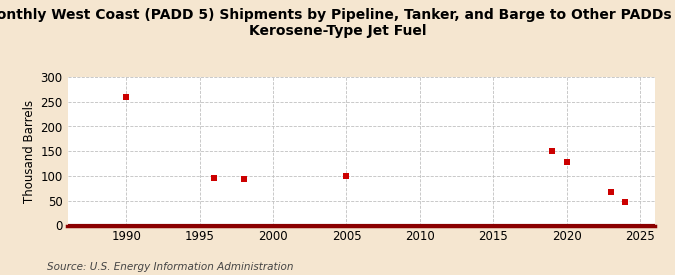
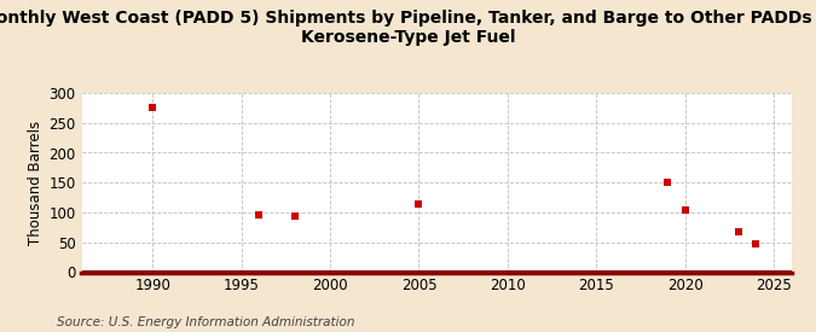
1990: 260 -> 275
2005: 100 -> 115
2020: 128 -> 105
